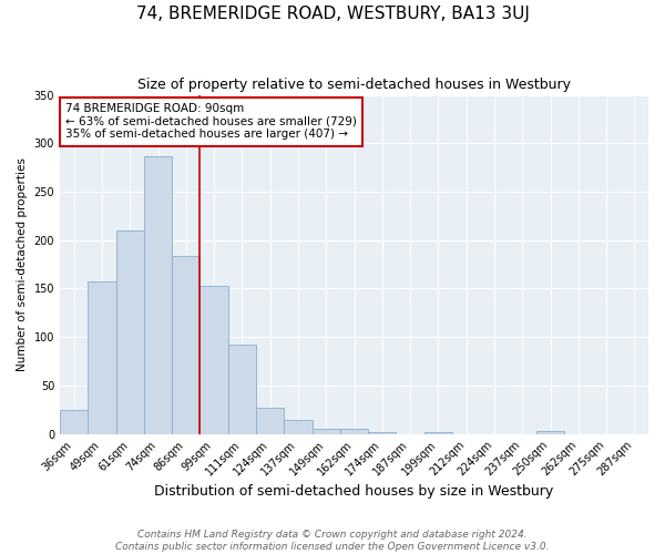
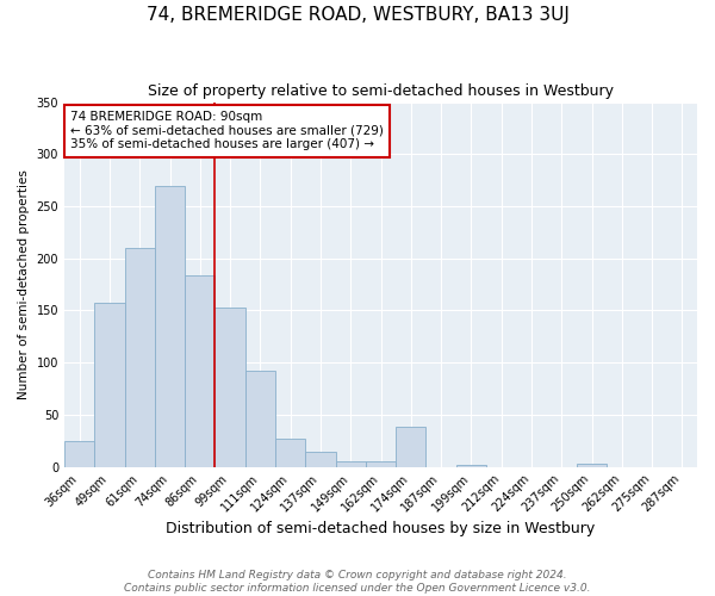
74sqm: 287 -> 270
174sqm: 2 -> 38
